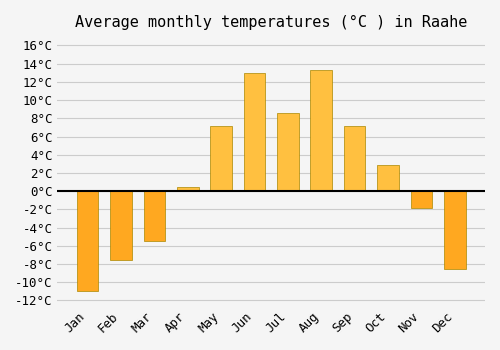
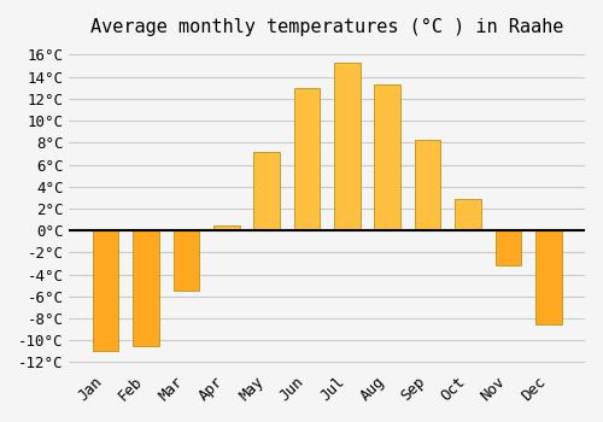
Feb: -7.6°C -> -10.5°C
Jul: 8.6°C -> 15.3°C
Sep: 7.2°C -> 8.3°C
Nov: -1.8°C -> -3.2°C
